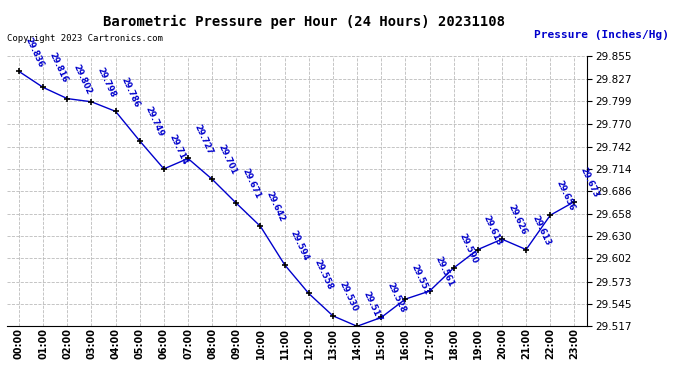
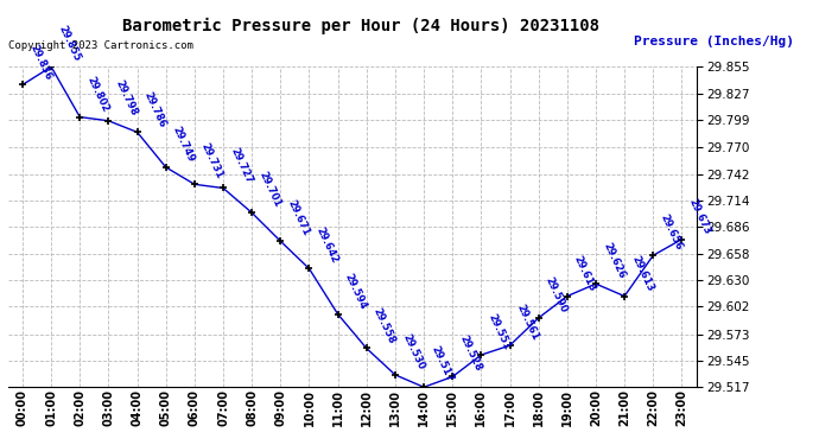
01:00: 29.816 -> 29.855
06:00: 29.714 -> 29.731
